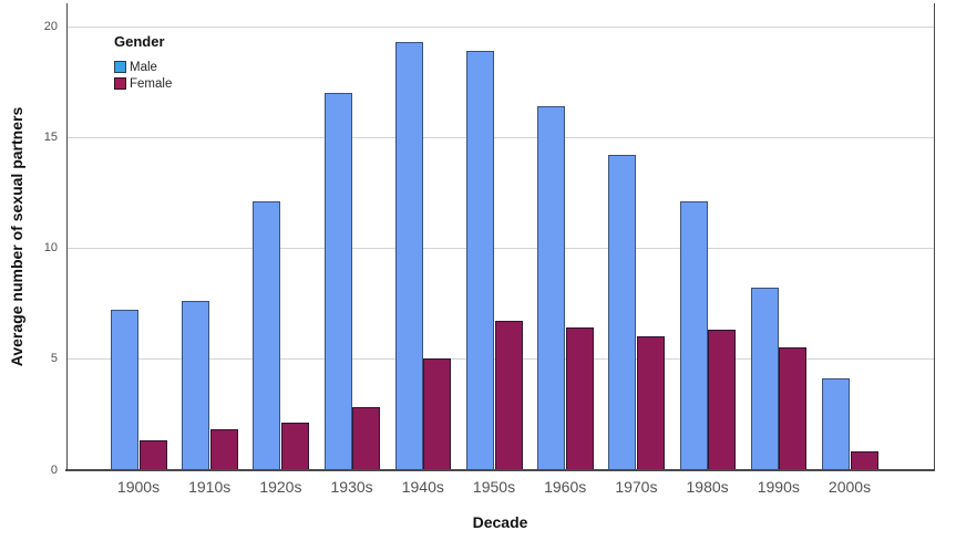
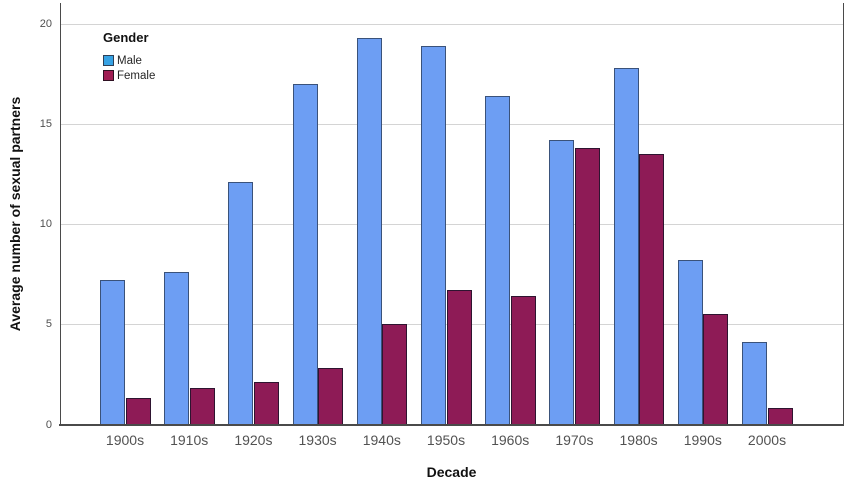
Female/1970s: 6.0 -> 13.8
Male/1980s: 12.1 -> 17.8
Female/1980s: 6.3 -> 13.5
